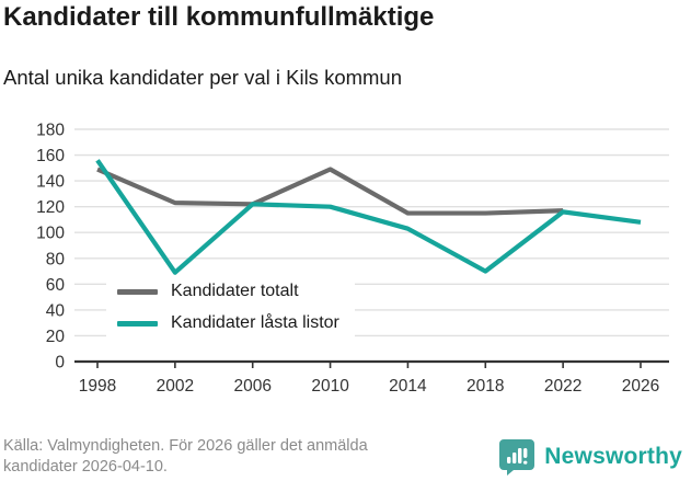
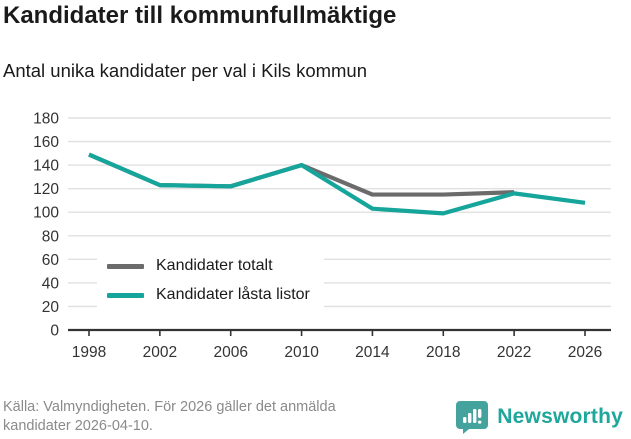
Kandidater låsta listor/1998: 156 -> 149
Kandidater låsta listor/2002: 69 -> 123
Kandidater totalt/2010: 149 -> 140
Kandidater låsta listor/2010: 120 -> 140
Kandidater låsta listor/2018: 70 -> 99
